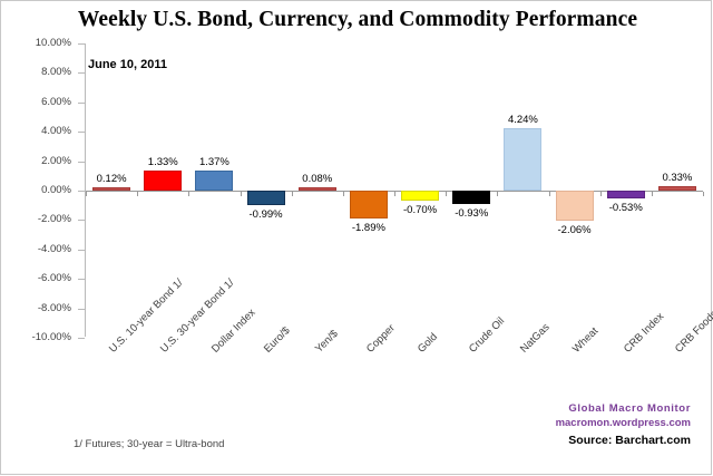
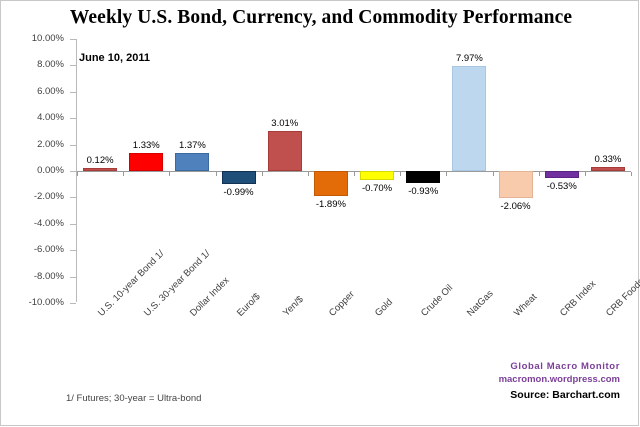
Yen/$: 0.08% -> 3.01%
NatGas: 4.24% -> 7.97%
